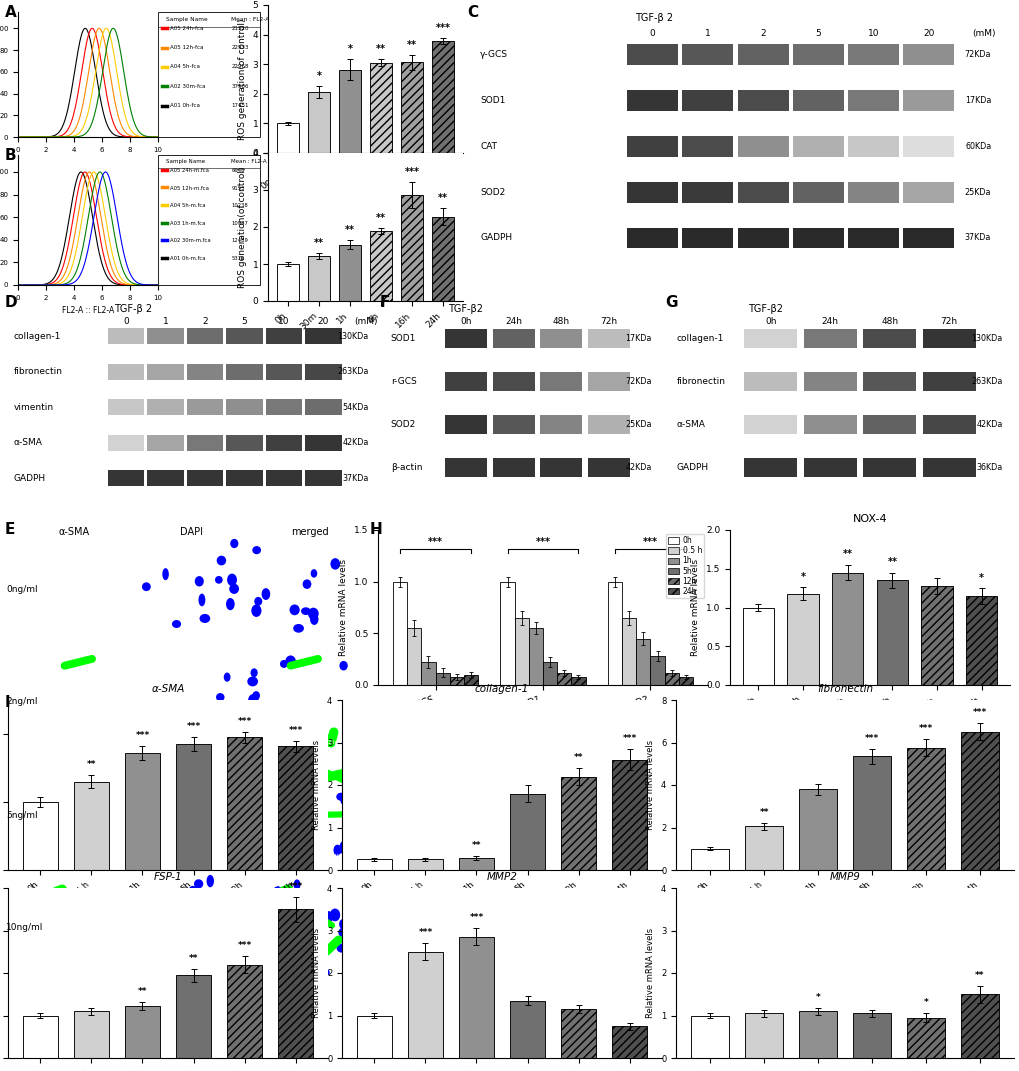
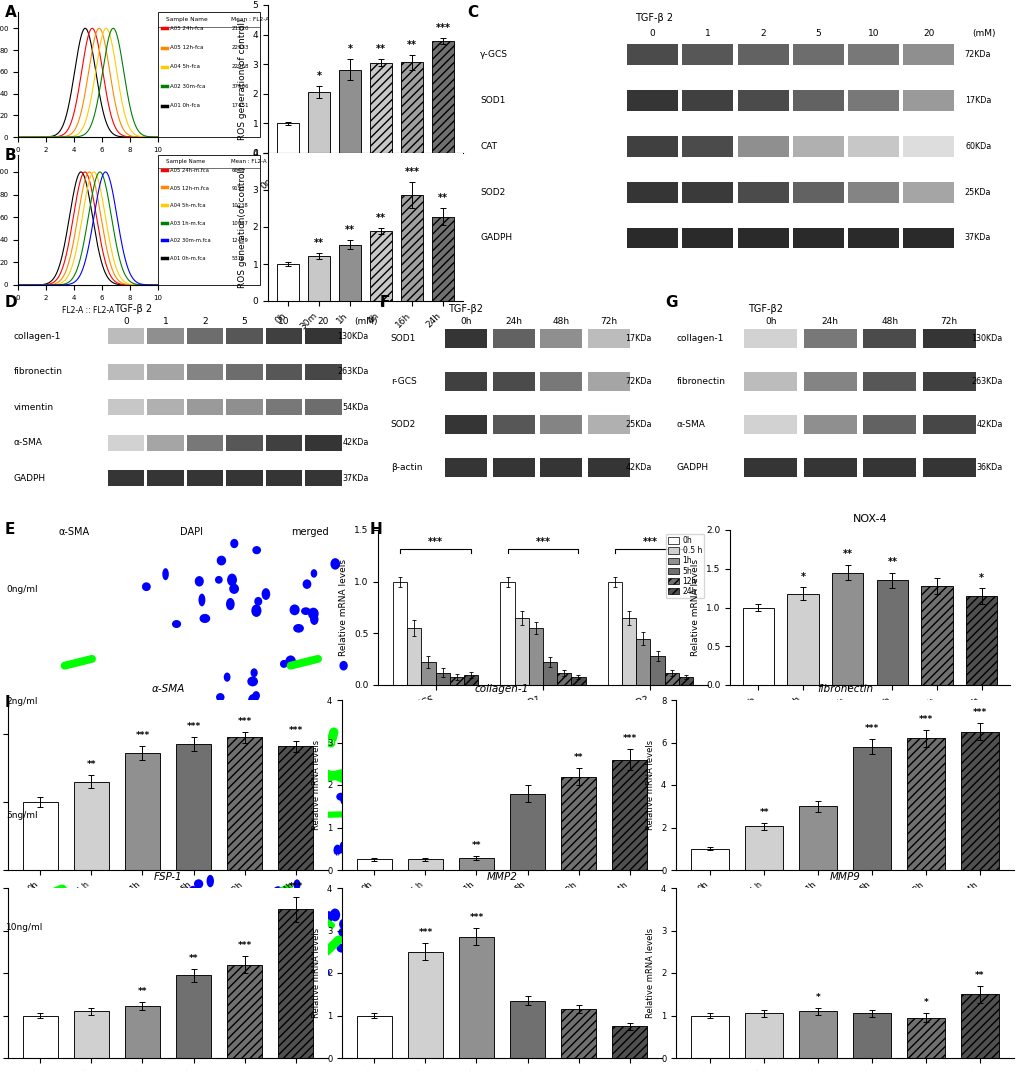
fibronectin/1h: 3.80 -> 3.00
fibronectin/5h: 5.35 -> 5.80
fibronectin/12h: 5.75 -> 6.20
